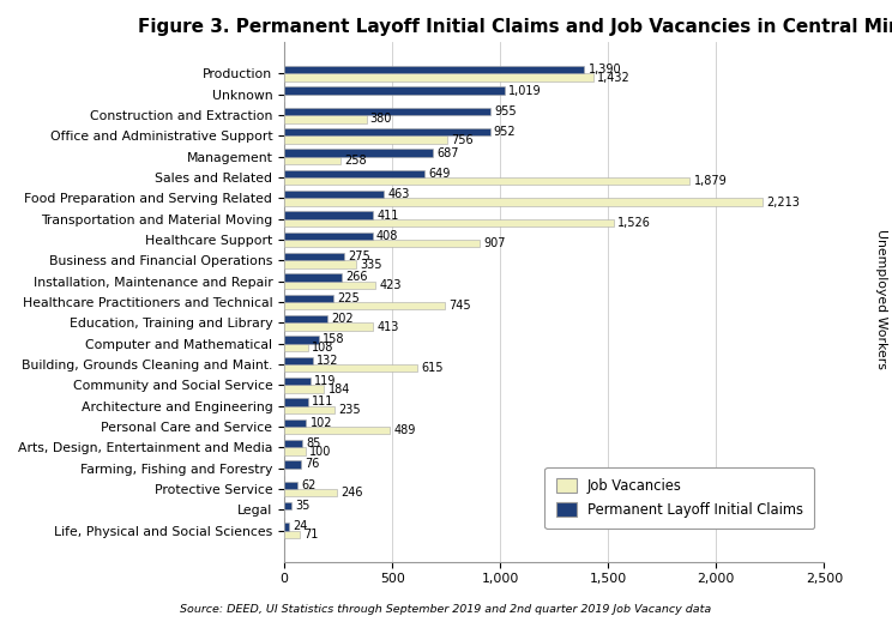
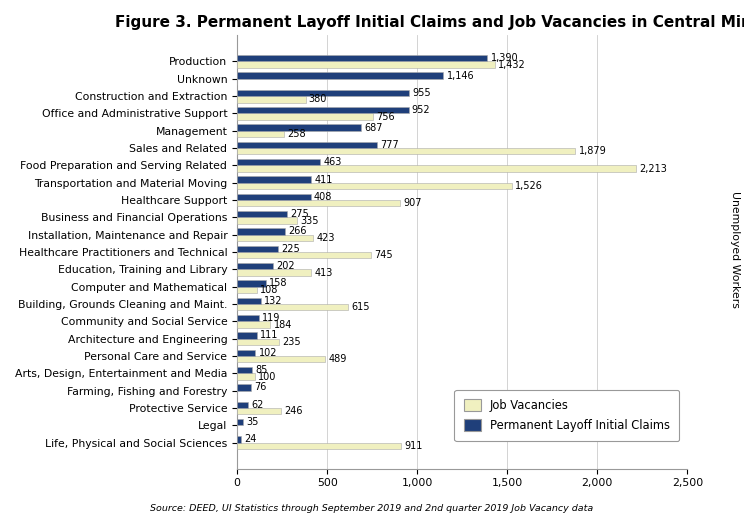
Permanent Layoff Initial Claims/Unknown: 1,019 -> 1,146
Permanent Layoff Initial Claims/Sales and Related: 649 -> 777
Job Vacancies/Life, Physical and Social Sciences: 71 -> 911
